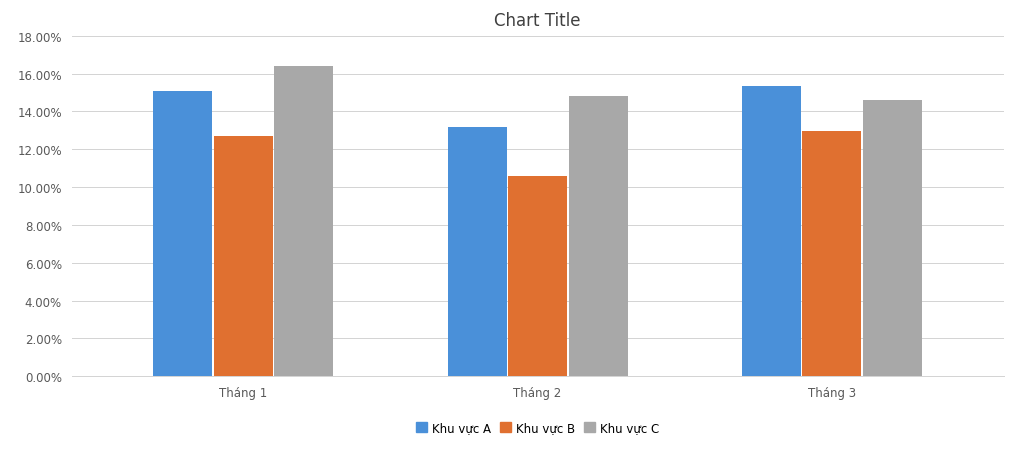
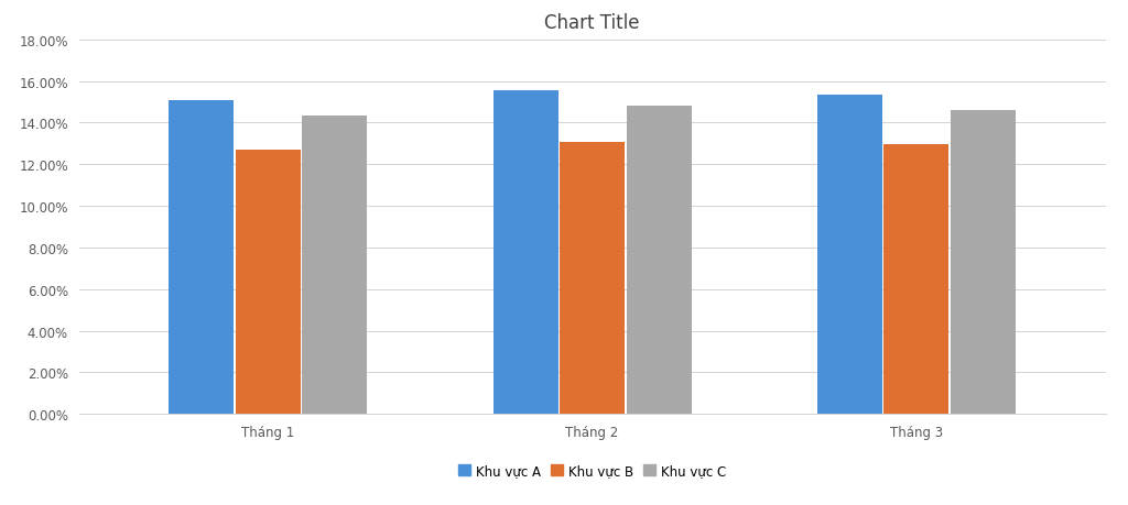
Khu vực C/Tháng 1: 16.4% -> 14.3%
Khu vực A/Tháng 2: 13.2% -> 15.5%
Khu vực B/Tháng 2: 10.6% -> 13.1%
